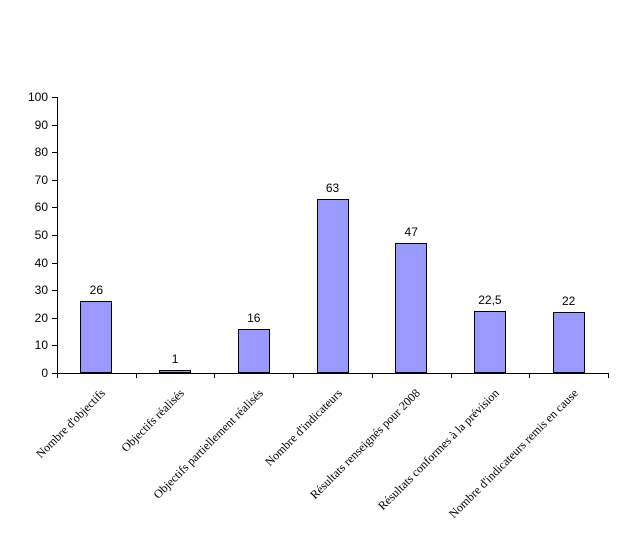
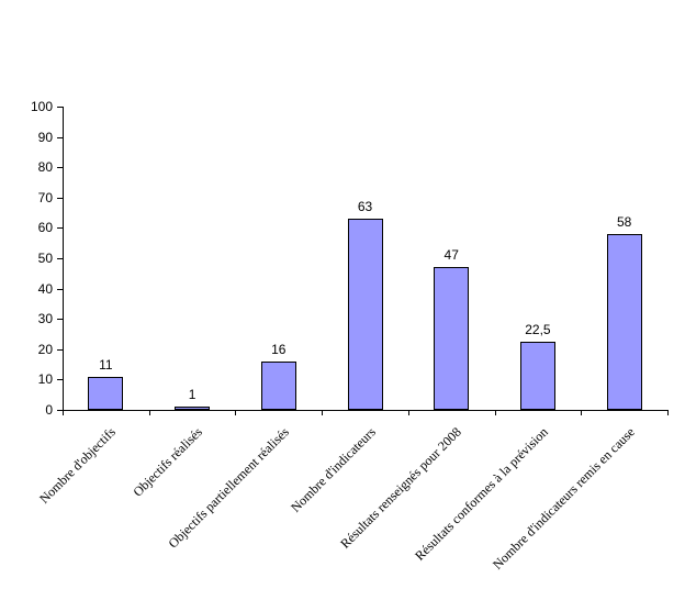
Nombre d'objectifs: 26 -> 11
Nombre d'indicateurs remis en cause: 22 -> 58
